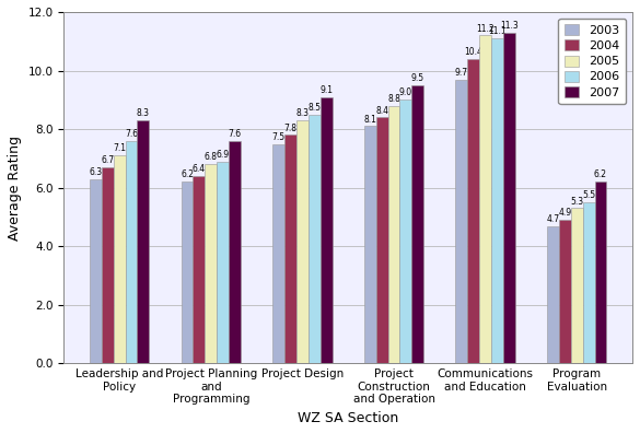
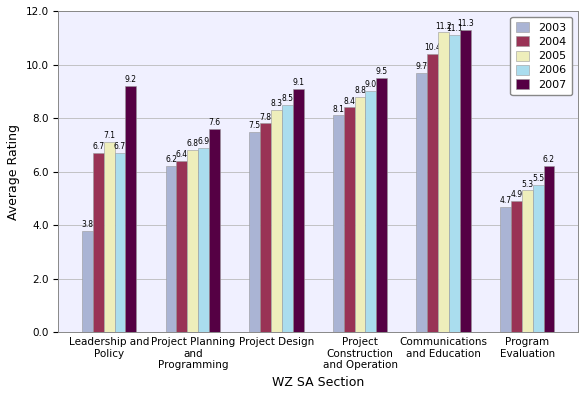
2003/Leadership and Policy: 6.3 -> 3.8
2006/Leadership and Policy: 7.6 -> 6.7
2007/Leadership and Policy: 8.3 -> 9.2
